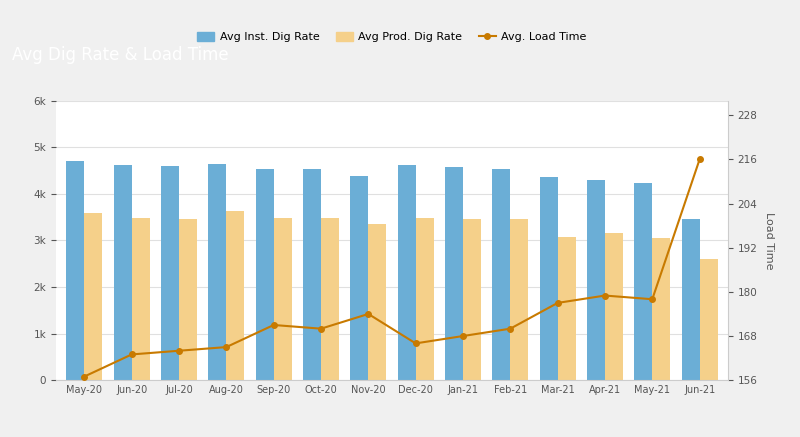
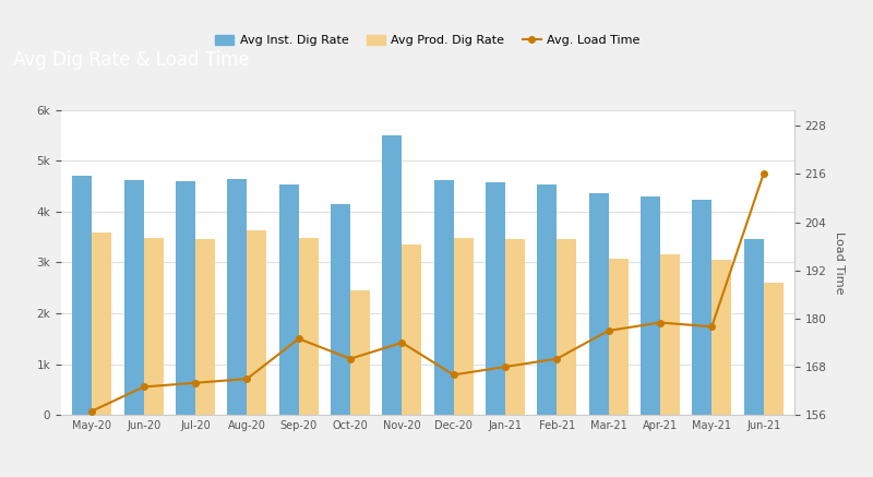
Avg. Load Time/Sep-20: 171 -> 175
Avg Inst. Dig Rate/Oct-20: 4.53k -> 4.15k
Avg Prod. Dig Rate/Oct-20: 3.48k -> 2.45k
Avg Inst. Dig Rate/Nov-20: 4.38k -> 5.50k
